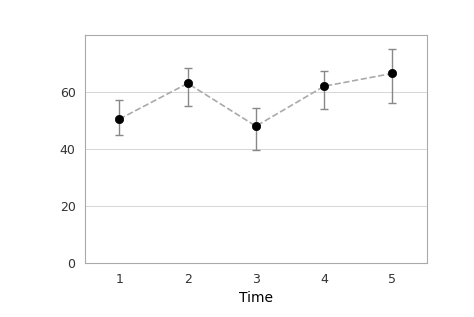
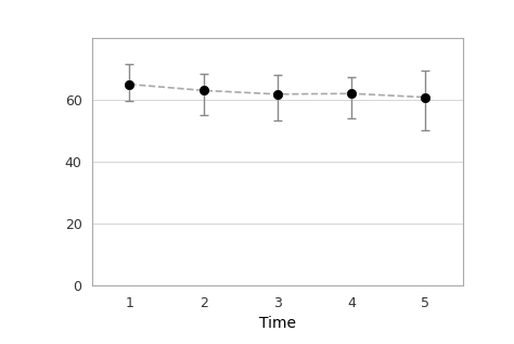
1: 50.5 -> 65.0
3: 48.0 -> 61.8
5: 66.5 -> 60.8
